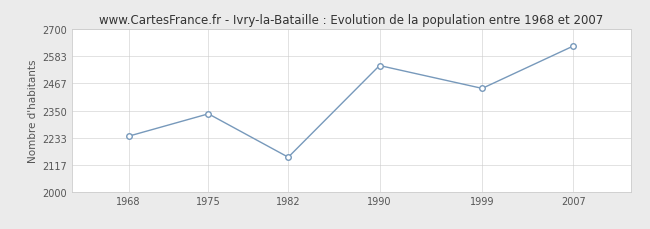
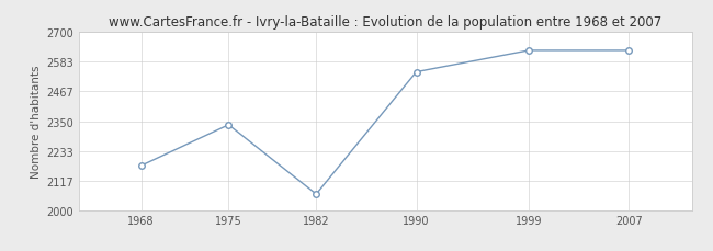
1968: 2240 -> 2176
1982: 2150 -> 2065
1999: 2445 -> 2627
